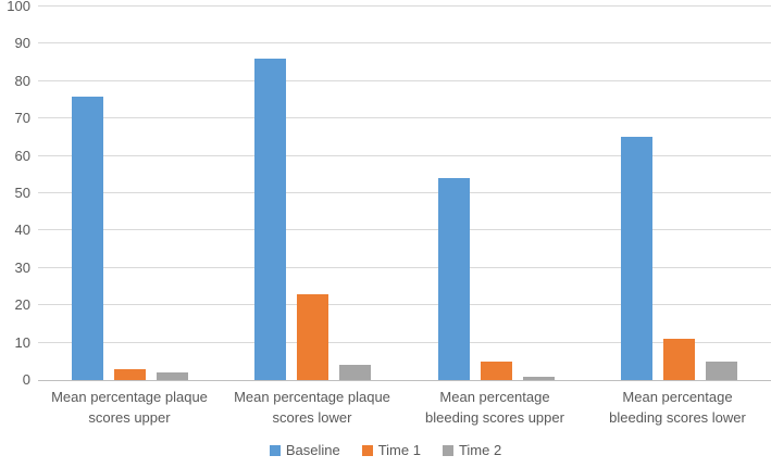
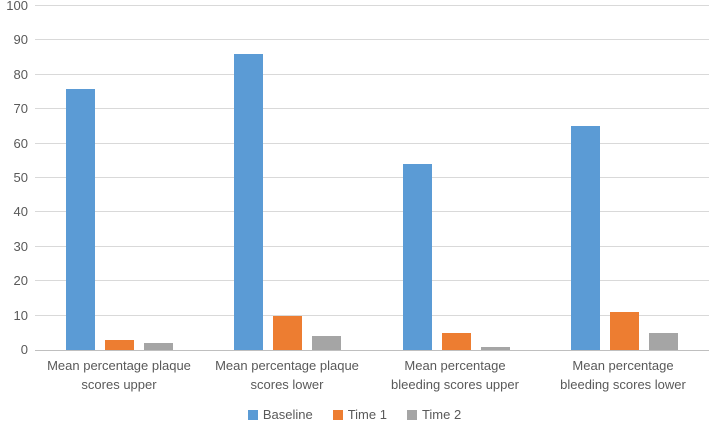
Time 1/Mean percentage plaque scores lower: 23 -> 10
